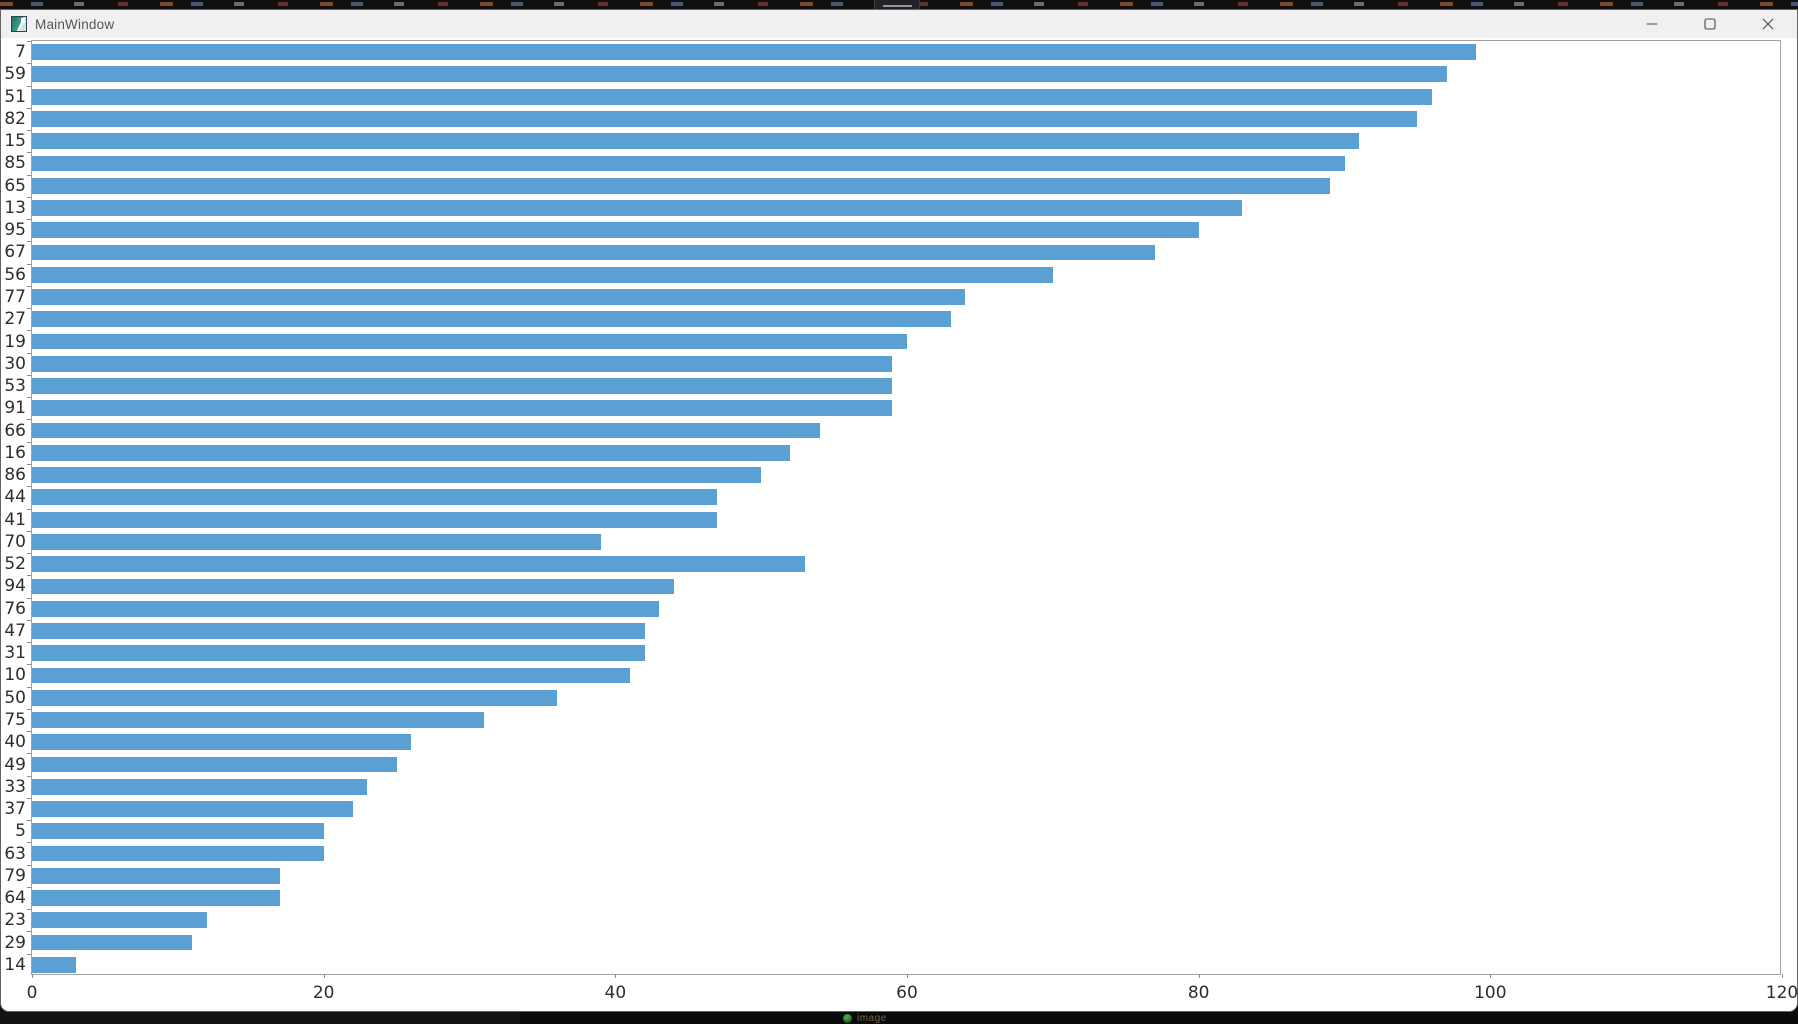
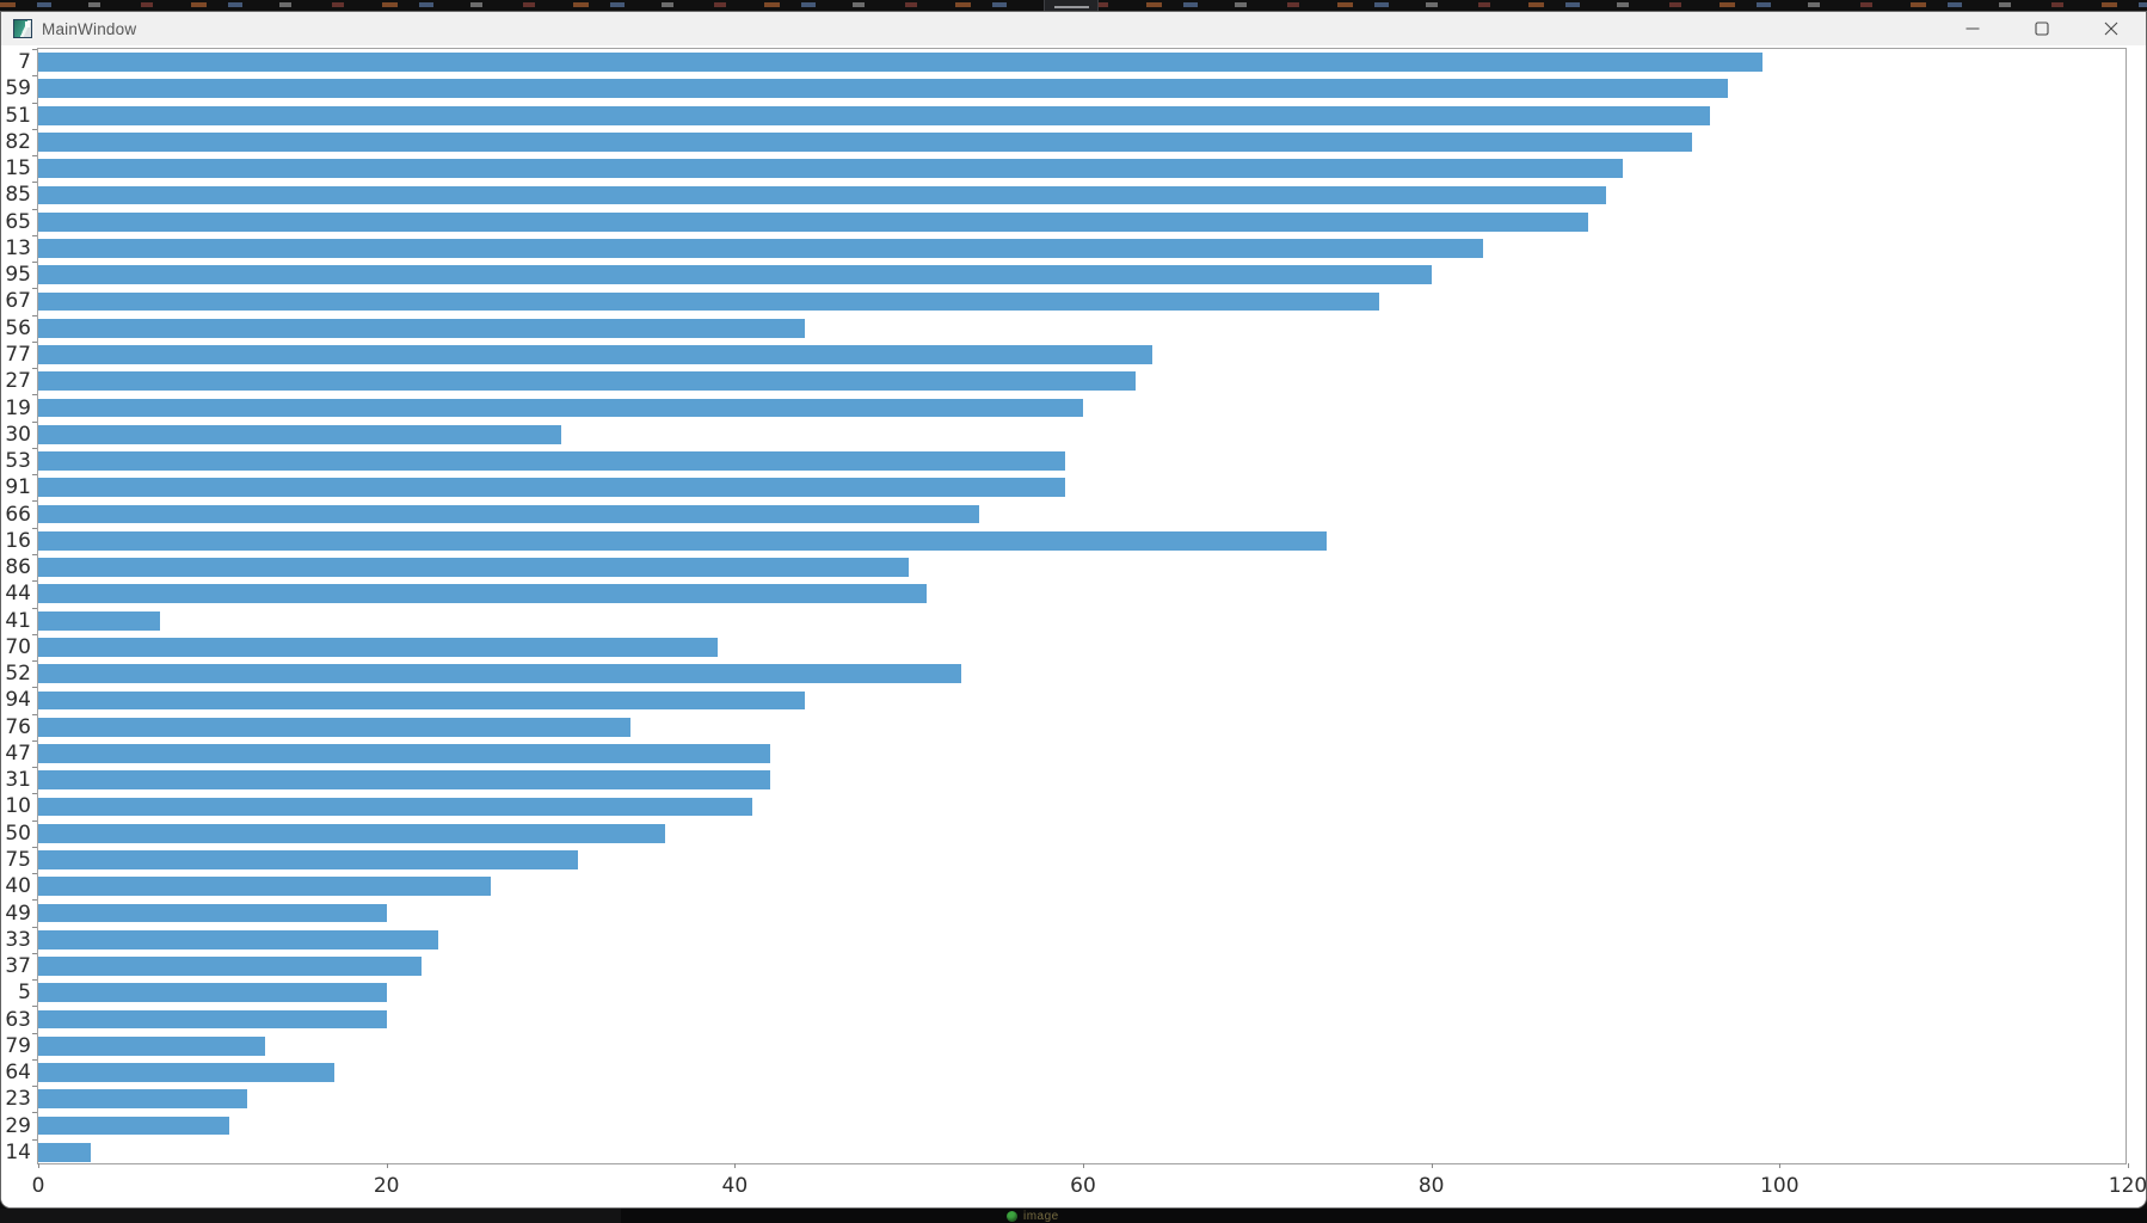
56: 70 -> 44
30: 59 -> 30
16: 52 -> 74
44: 47 -> 51
41: 47 -> 7
76: 43 -> 34
49: 25 -> 20
79: 17 -> 13
